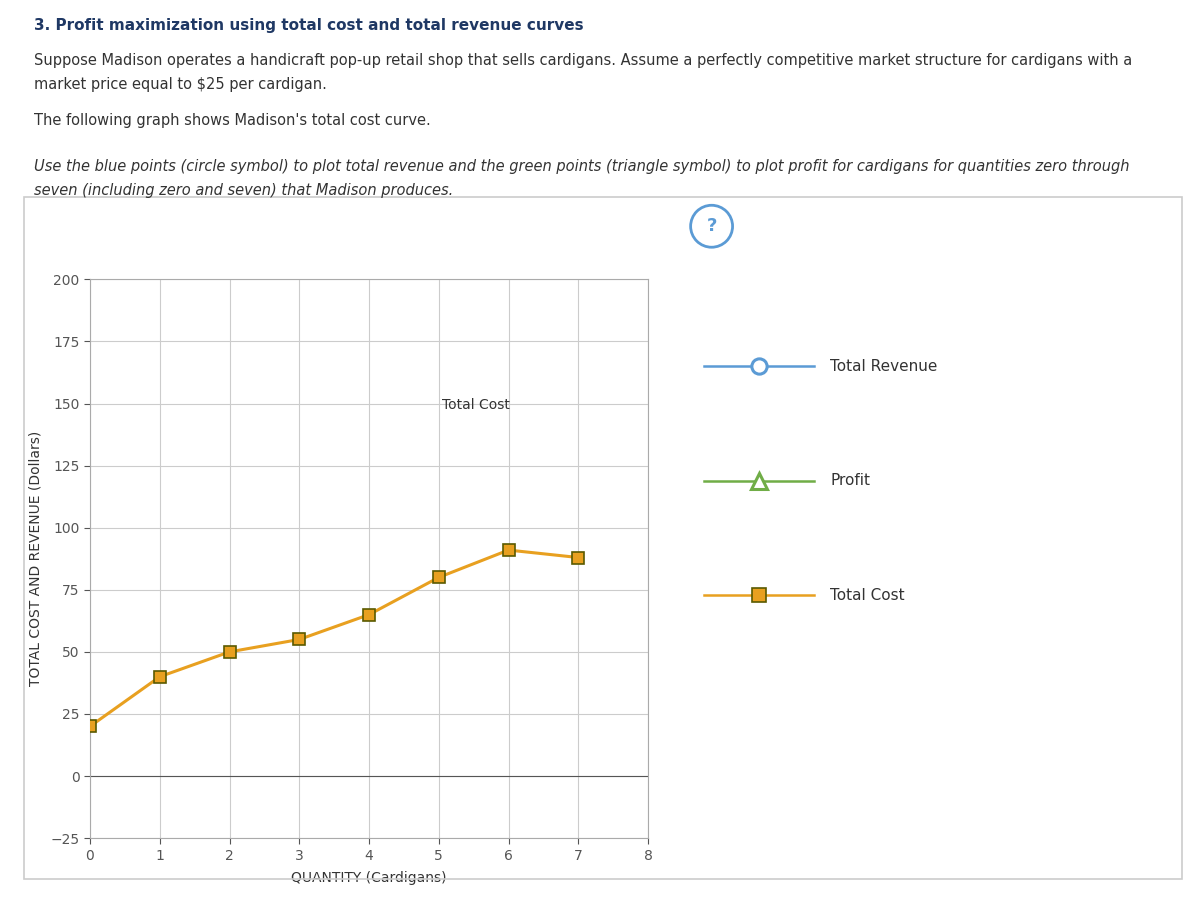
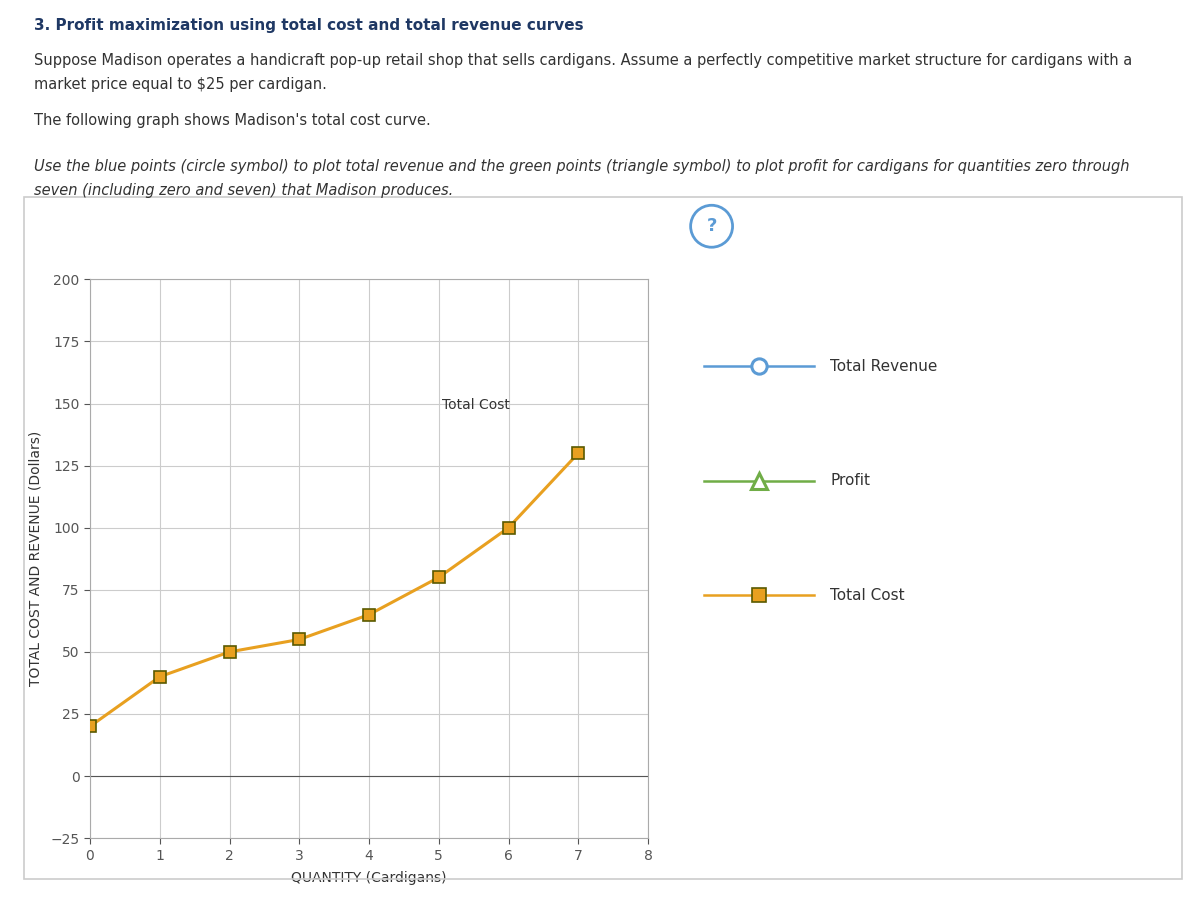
6: 91 -> 100
7: 88 -> 130
